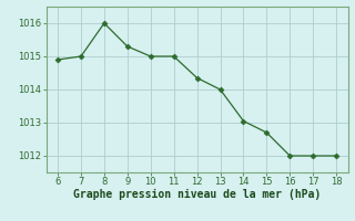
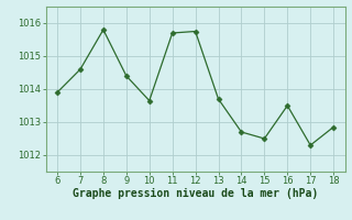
6: 1014.90 -> 1013.90
7: 1015.00 -> 1014.60
8: 1016.00 -> 1015.80
9: 1015.30 -> 1014.40
10: 1015.00 -> 1013.65
11: 1015.00 -> 1015.70
12: 1014.35 -> 1015.75
13: 1014.00 -> 1013.70
14: 1013.05 -> 1012.70
15: 1012.70 -> 1012.50
16: 1012.00 -> 1013.50
17: 1012.00 -> 1012.30
18: 1012.00 -> 1012.85
